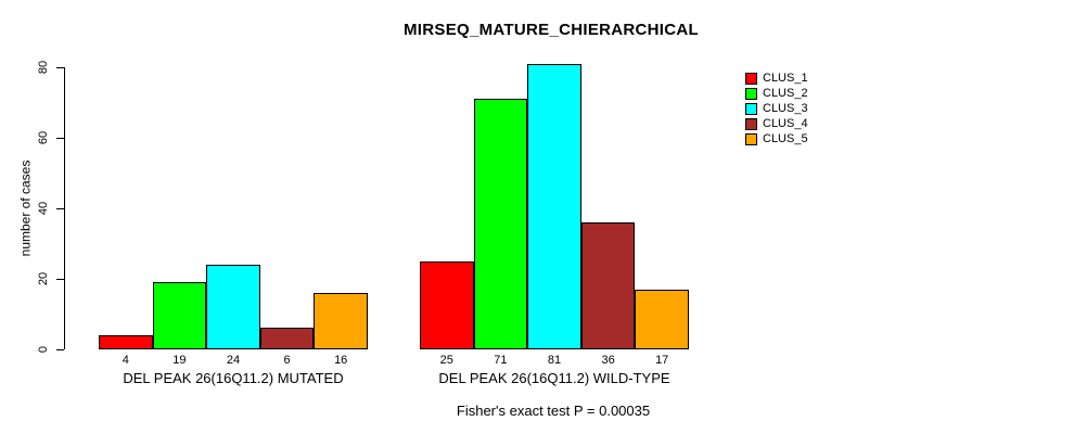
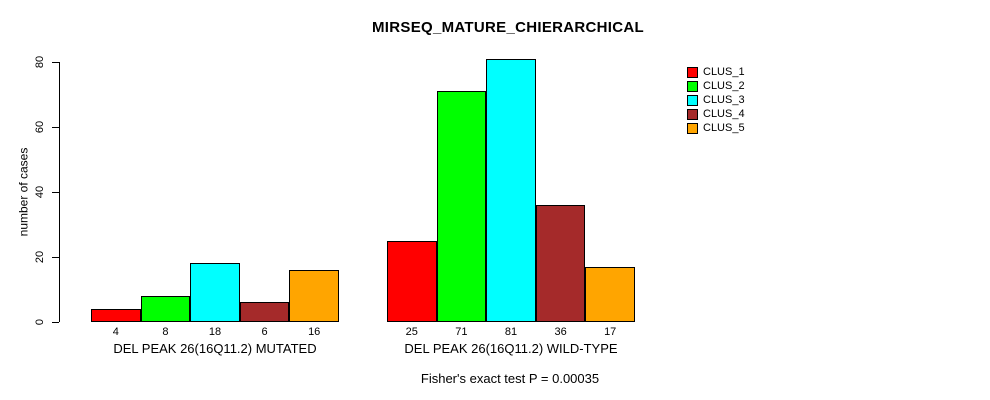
CLUS_2/DEL PEAK 26(16Q11.2) MUTATED: 19 -> 8
CLUS_3/DEL PEAK 26(16Q11.2) MUTATED: 24 -> 18
